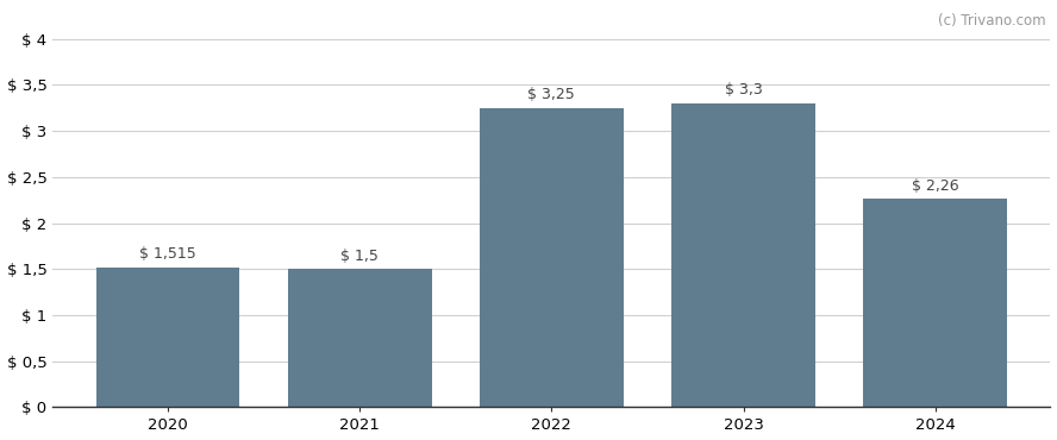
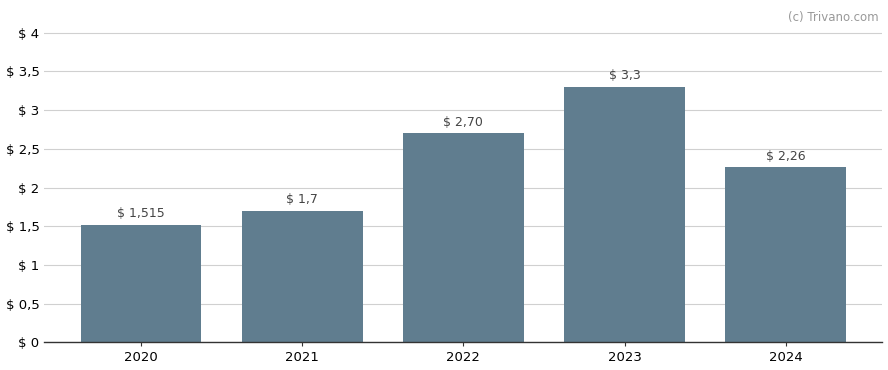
2021: 1,5 -> 1,7
2022: 3,25 -> 2,70
